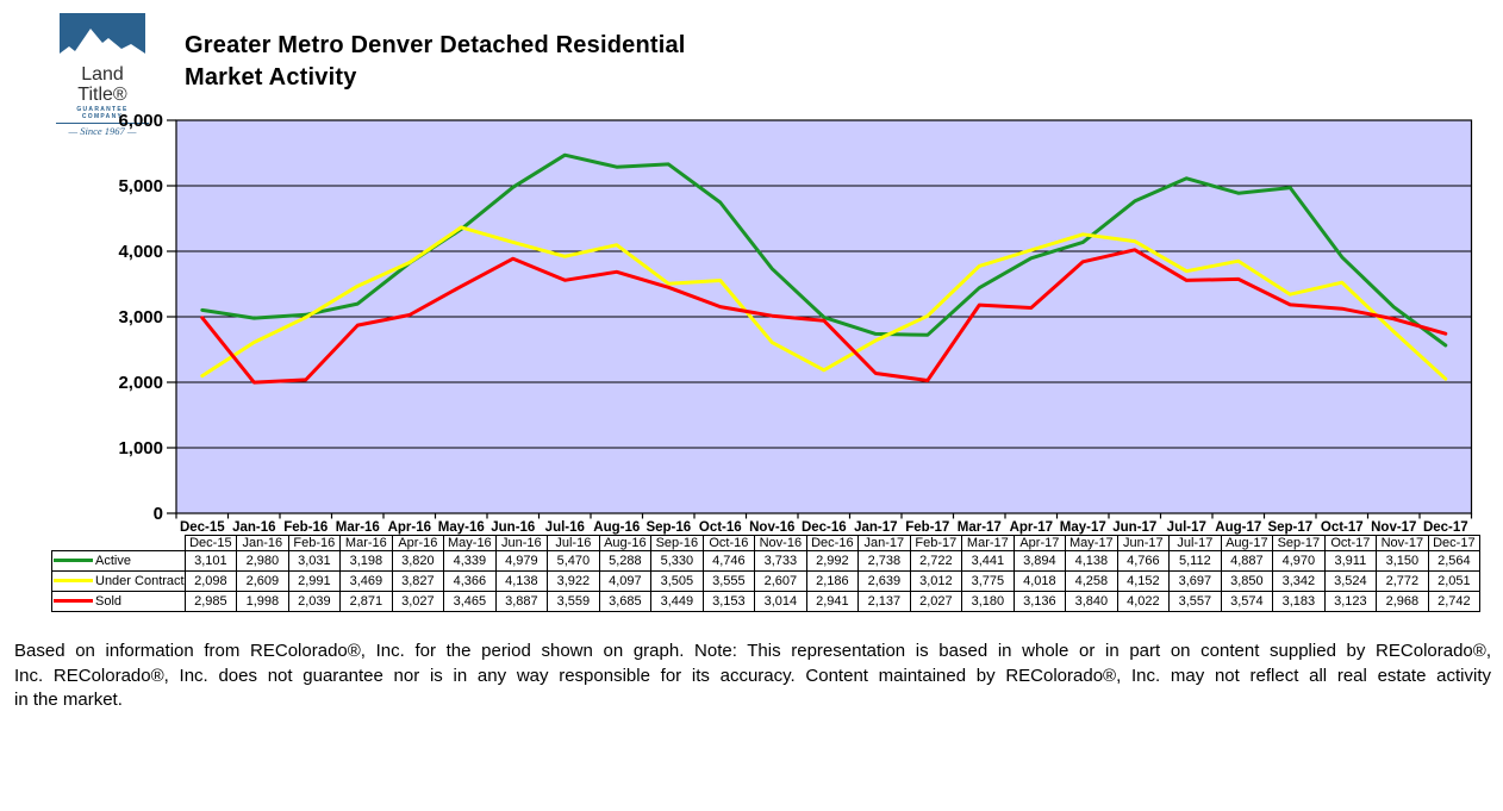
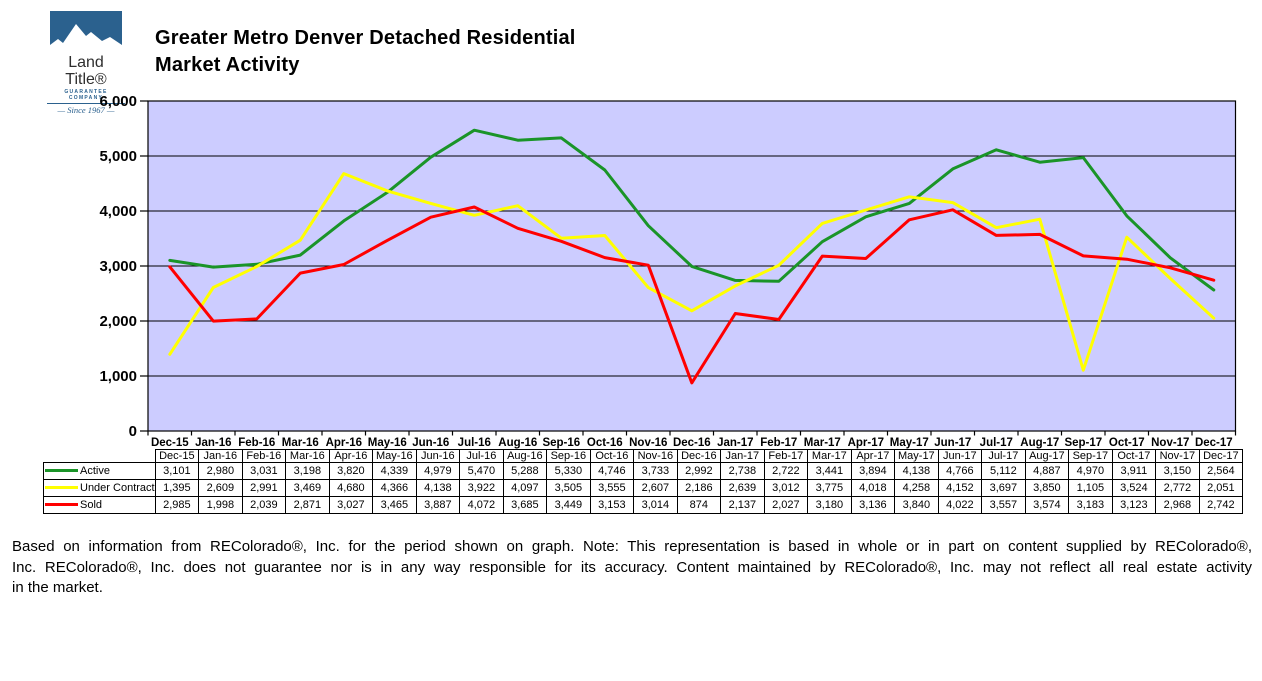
Under Contract/Dec-15: 2,098 -> 1,395
Under Contract/Apr-16: 3,827 -> 4,680
Sold/Jul-16: 3,559 -> 4,072
Sold/Dec-16: 2,941 -> 874
Under Contract/Sep-17: 3,342 -> 1,105
